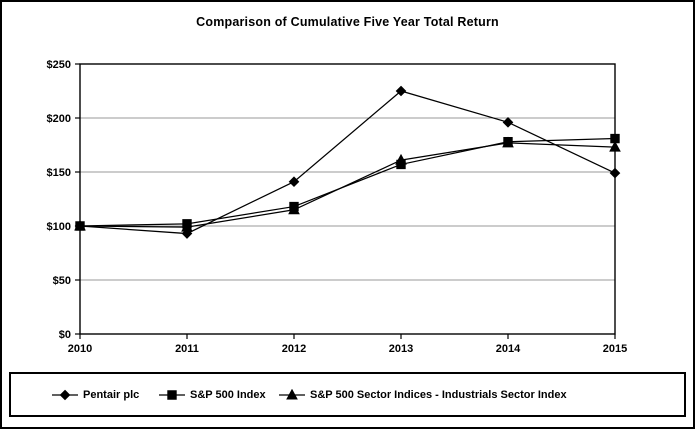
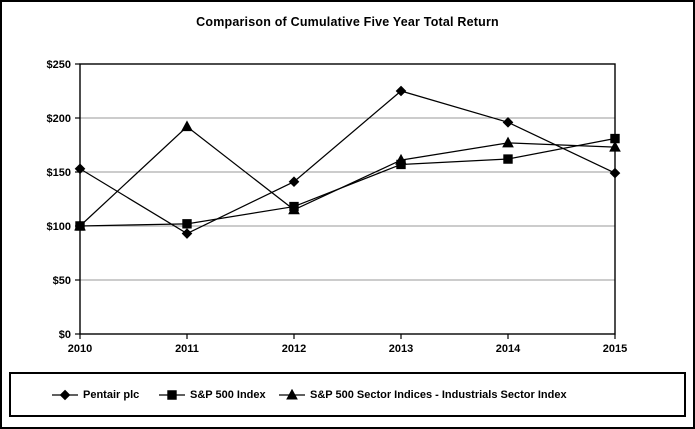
Pentair plc/2010: $100 -> $153
S&P 500 Sector Indices - Industrials Sector Index/2011: $99 -> $192
S&P 500 Index/2014: $178 -> $162
